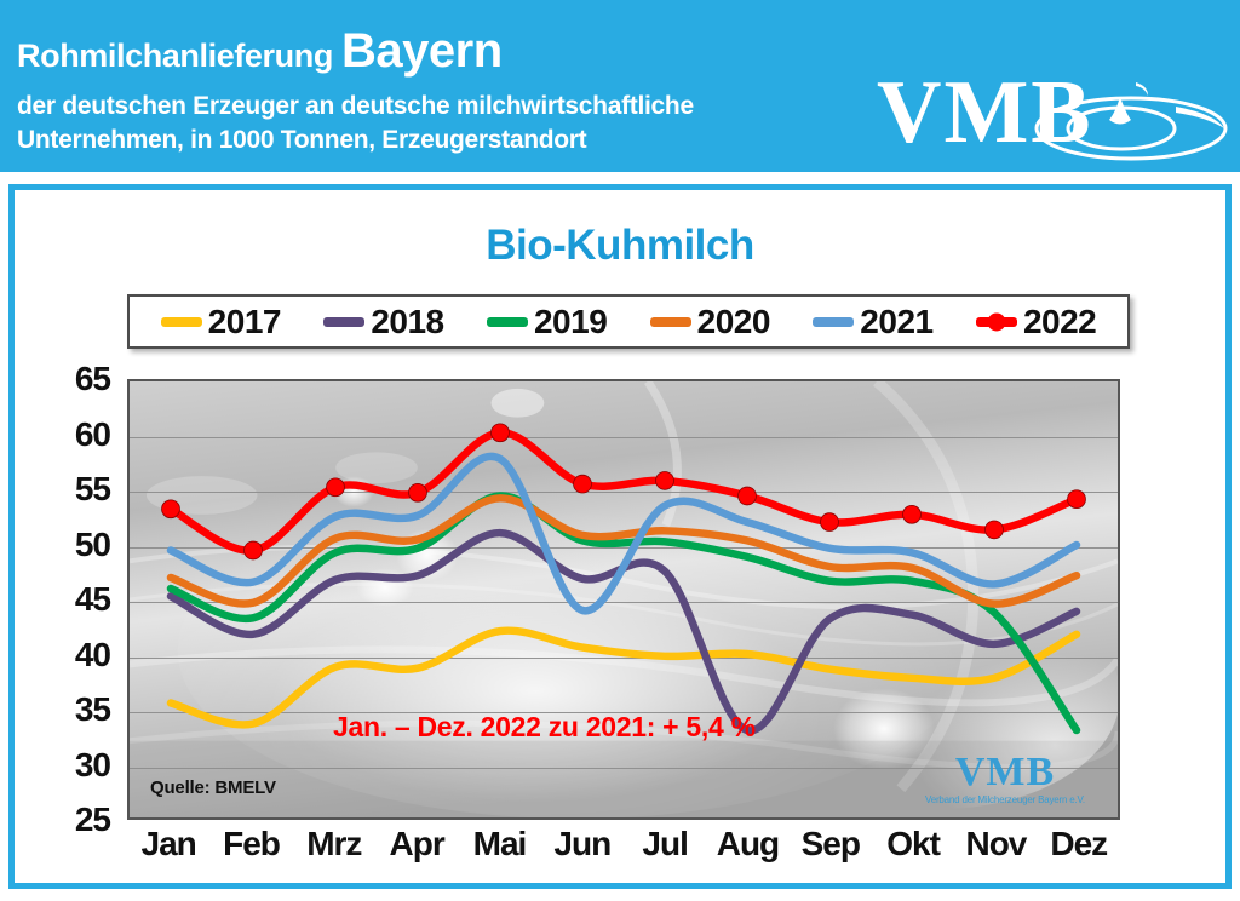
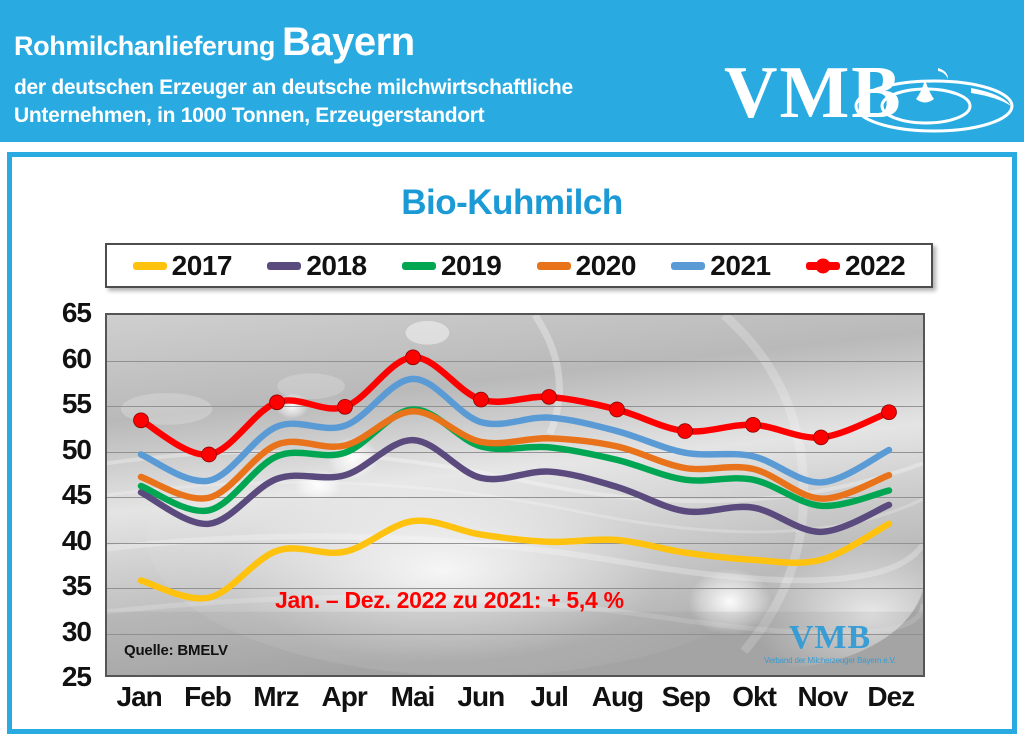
2021/Jun: 44 -> 53
2018/Aug: 33 -> 46
2019/Dez: 33 -> 46
